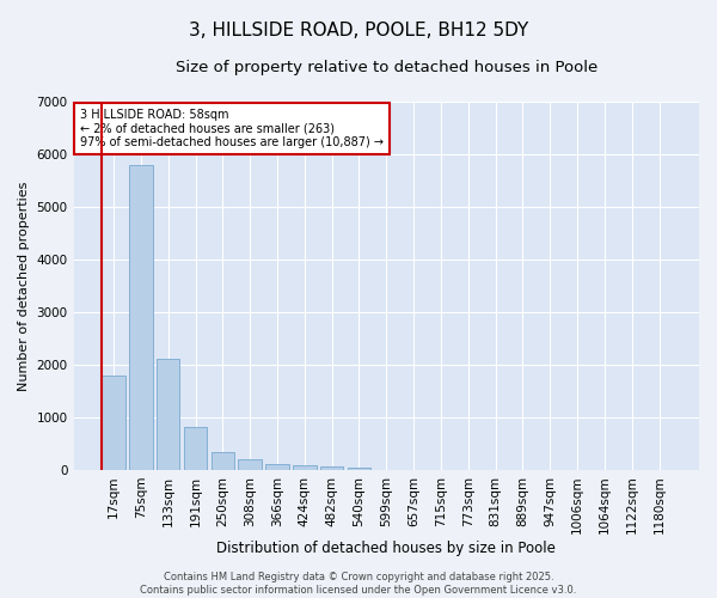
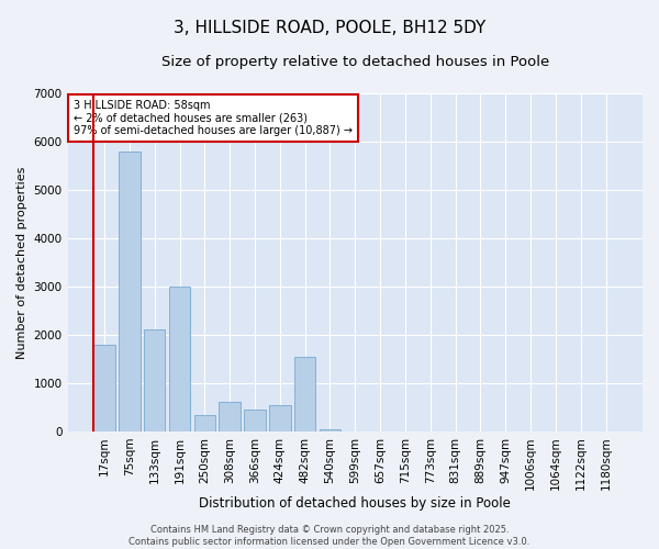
191sqm: 820 -> 3000
308sqm: 200 -> 600
366sqm: 110 -> 450
424sqm: 80 -> 550
482sqm: 60 -> 1550
